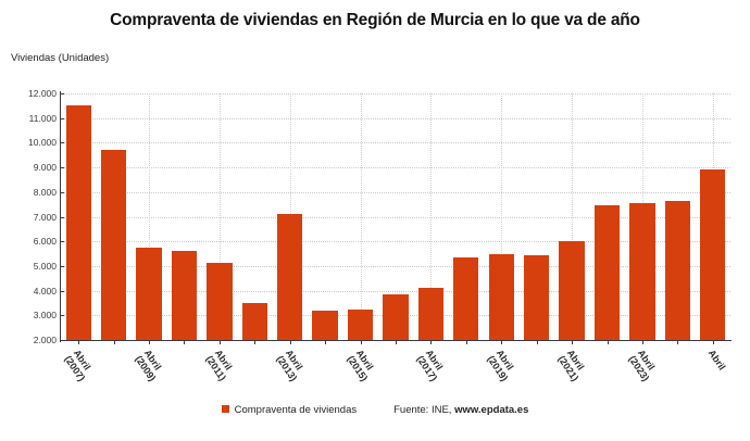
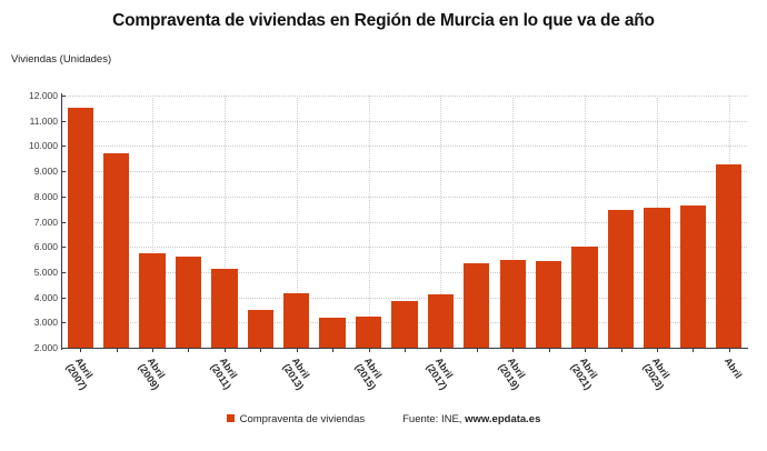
Abril (2013): 7100 -> 4200
Abril: 8900 -> 9200
